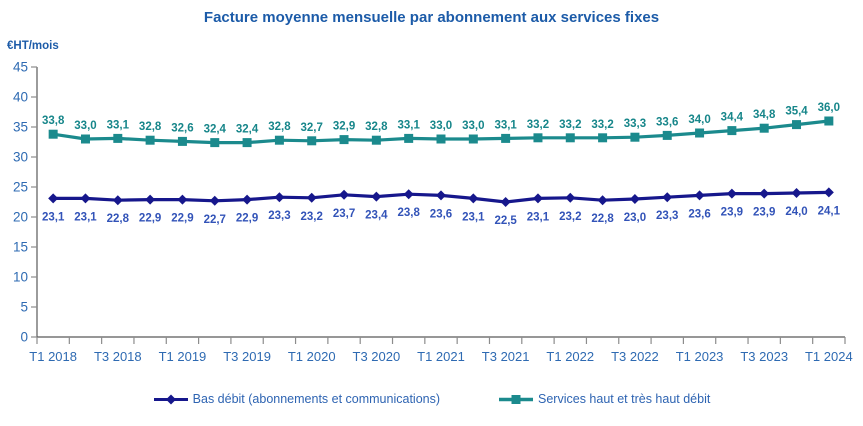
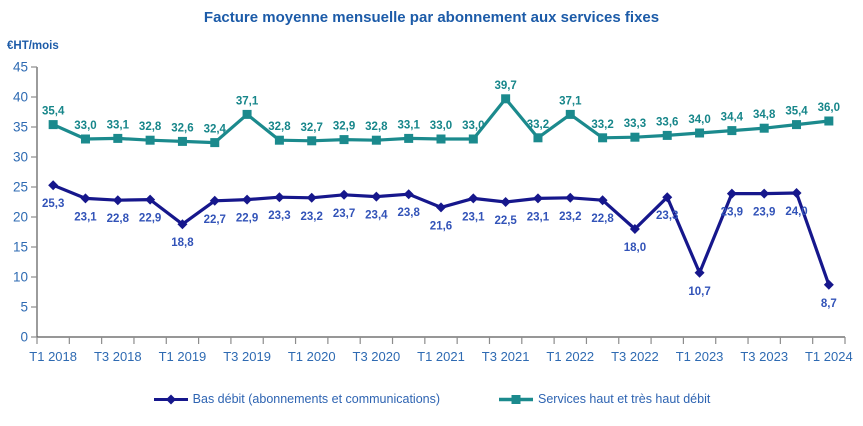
Bas débit (abonnements et communications)/T1 2018: 23,1 -> 25,3
Services haut et très haut débit/T1 2018: 33,8 -> 35,4
Bas débit (abonnements et communications)/T1 2019: 22,9 -> 18,8
Services haut et très haut débit/T3 2019: 32,4 -> 37,1
Bas débit (abonnements et communications)/T1 2021: 23,6 -> 21,6
Services haut et très haut débit/T3 2021: 33,1 -> 39,7
Services haut et très haut débit/T1 2022: 33,2 -> 37,1
Bas débit (abonnements et communications)/T3 2022: 23,0 -> 18,0
Bas débit (abonnements et communications)/T1 2023: 23,6 -> 10,7
Bas débit (abonnements et communications)/T1 2024: 24,1 -> 8,7
